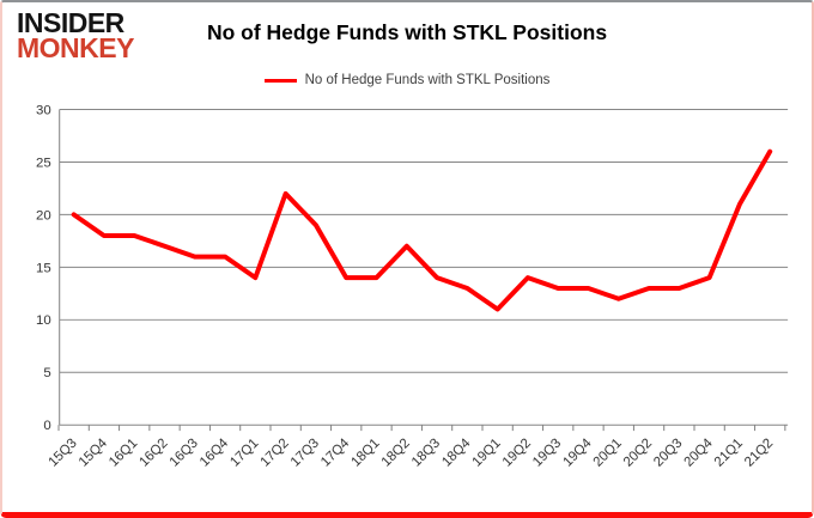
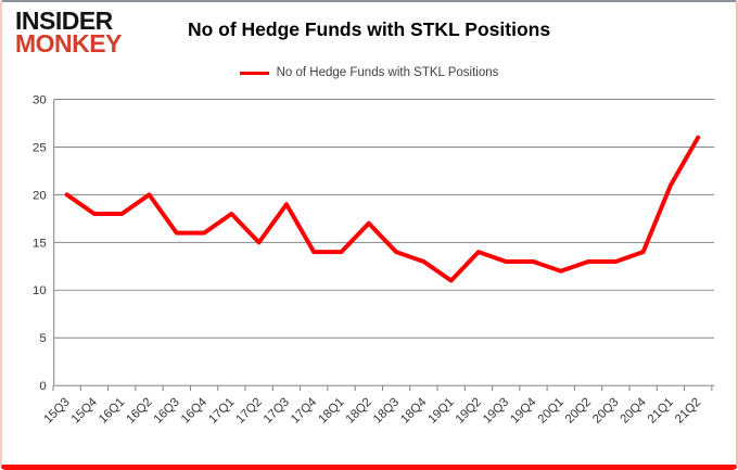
16Q2: 17 -> 20
17Q1: 14 -> 18
17Q2: 22 -> 15
